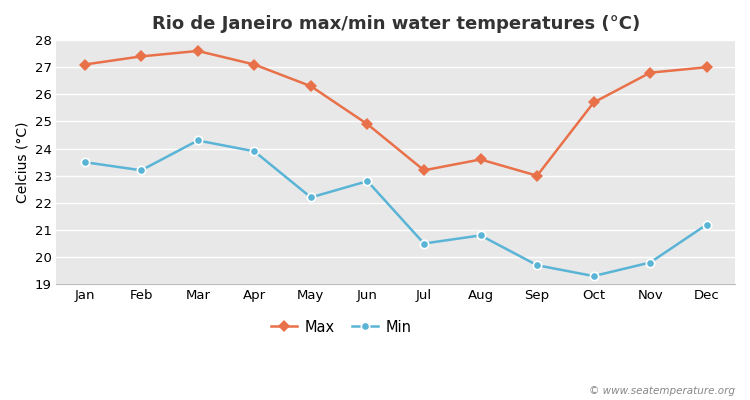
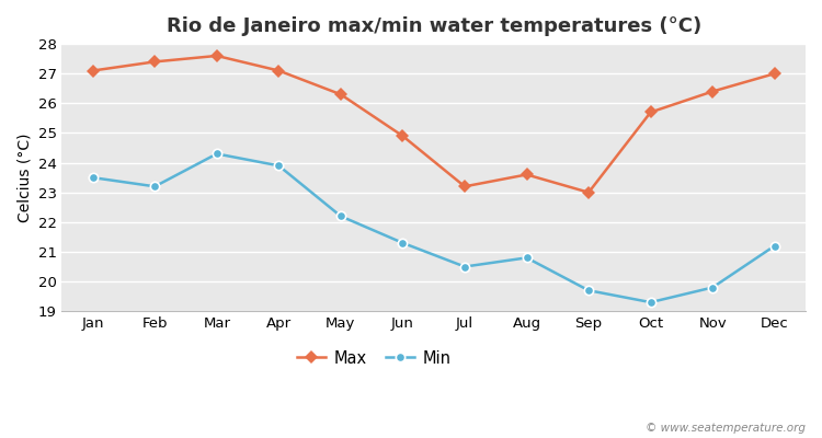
Min/Jun: 22.8 -> 21.3
Max/Nov: 26.8 -> 26.4
